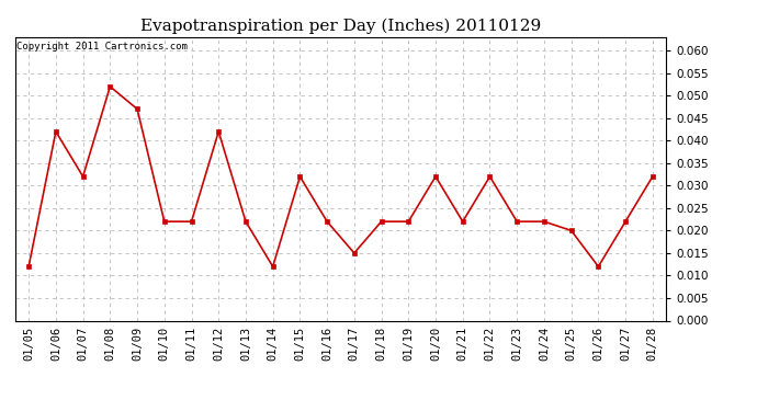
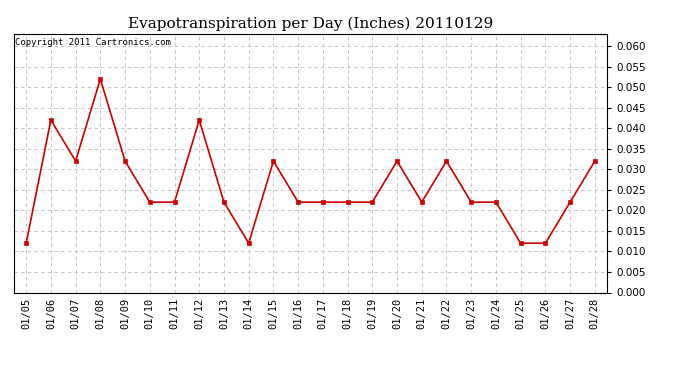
01/09: 0.047 -> 0.032
01/17: 0.015 -> 0.022
01/25: 0.020 -> 0.012
